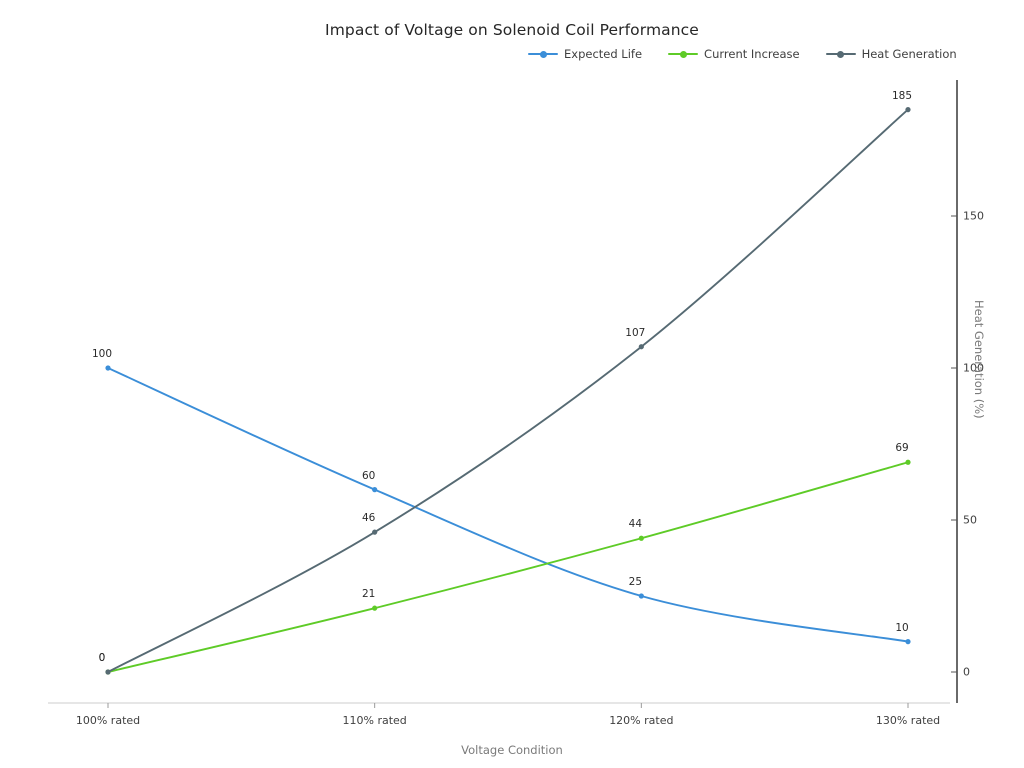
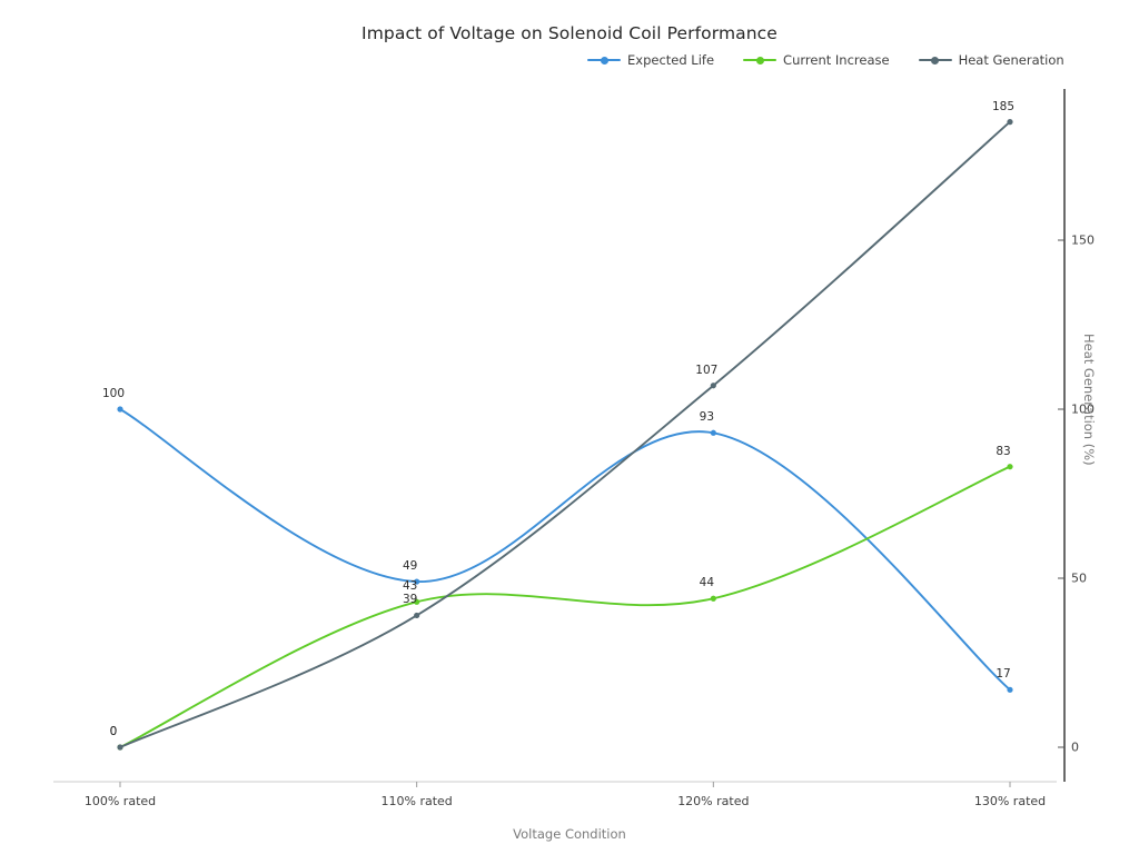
Expected Life/110% rated: 60 -> 49
Current Increase/110% rated: 21 -> 43
Heat Generation/110% rated: 46 -> 39
Expected Life/120% rated: 25 -> 93
Expected Life/130% rated: 10 -> 17
Current Increase/130% rated: 69 -> 83
